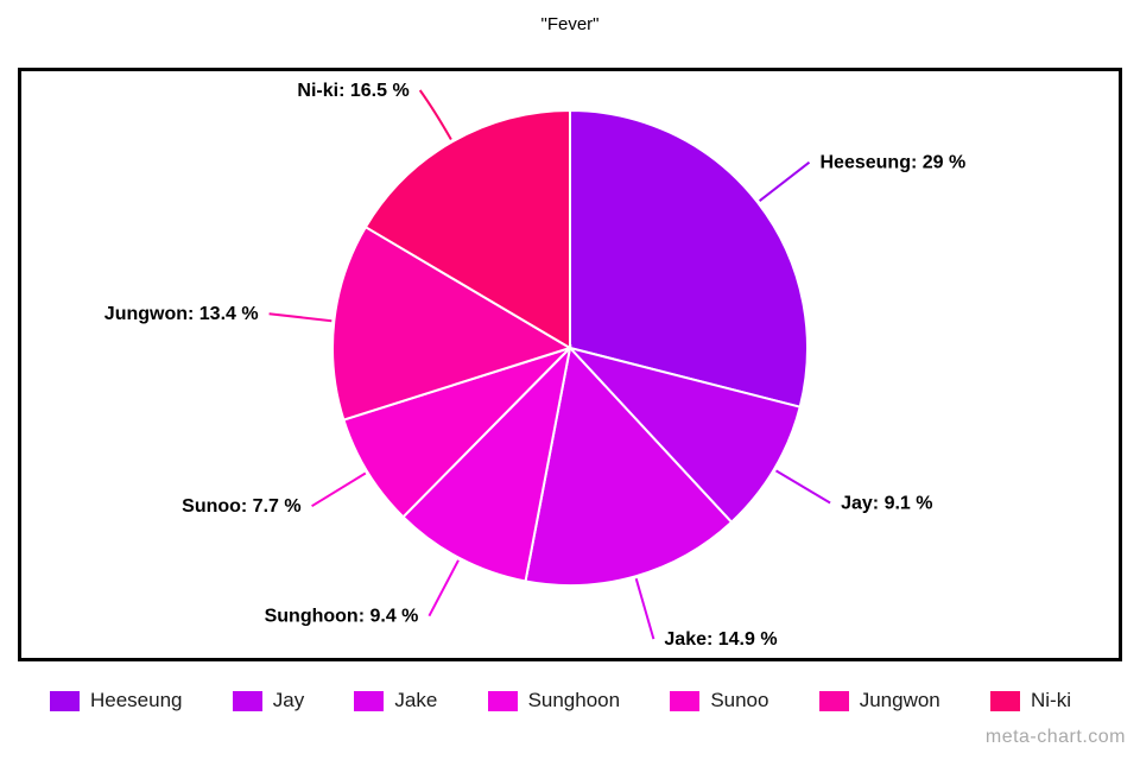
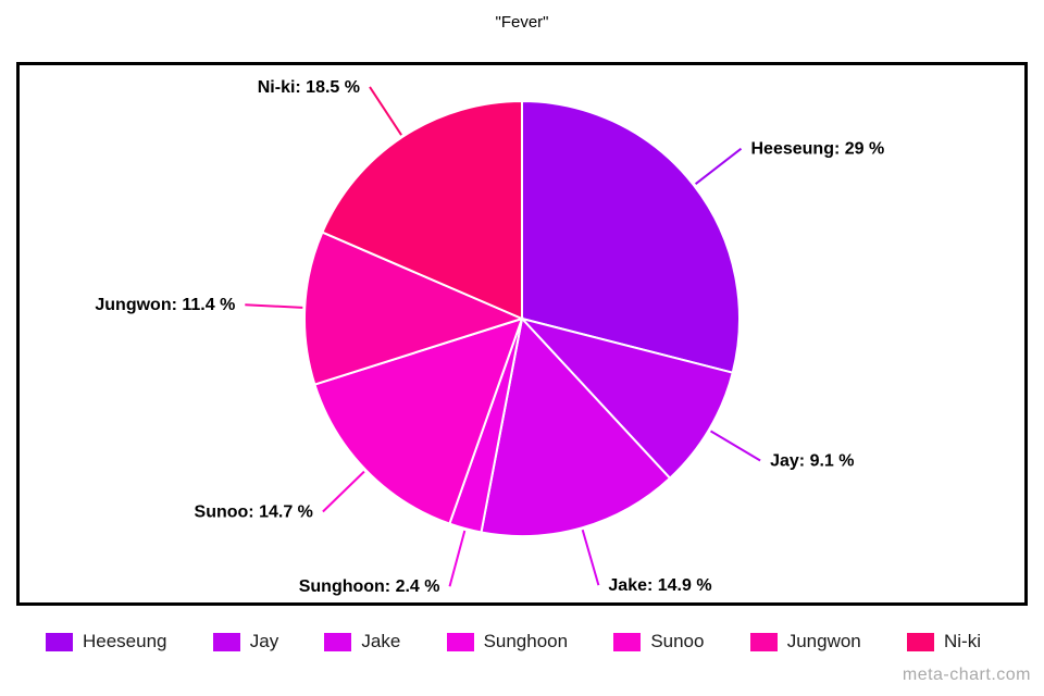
Sunghoon: 9.4 -> 2.4
Sunoo: 7.7 -> 14.7
Jungwon: 13.4 -> 11.4
Ni-ki: 16.5 -> 18.5
